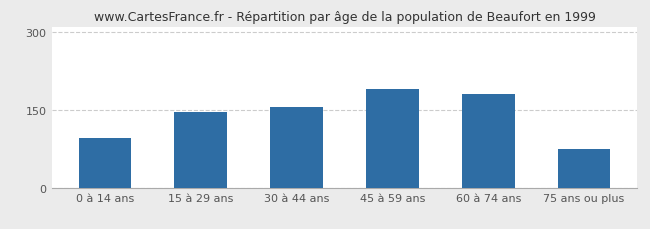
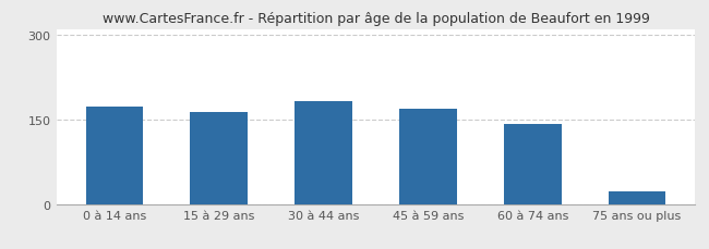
0 à 14 ans: 96 -> 173
15 à 29 ans: 146 -> 163
30 à 44 ans: 156 -> 183
45 à 59 ans: 190 -> 169
60 à 74 ans: 180 -> 142
75 ans ou plus: 74 -> 22
